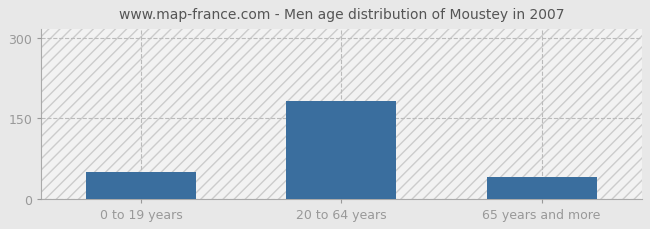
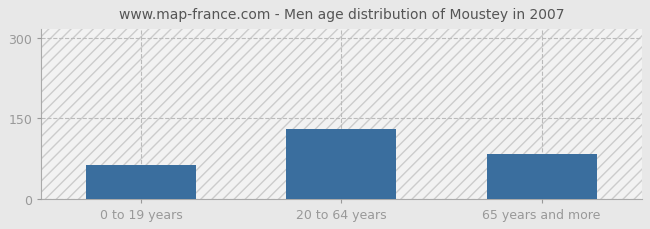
0 to 19 years: 50 -> 62
20 to 64 years: 181 -> 130
65 years and more: 40 -> 84
